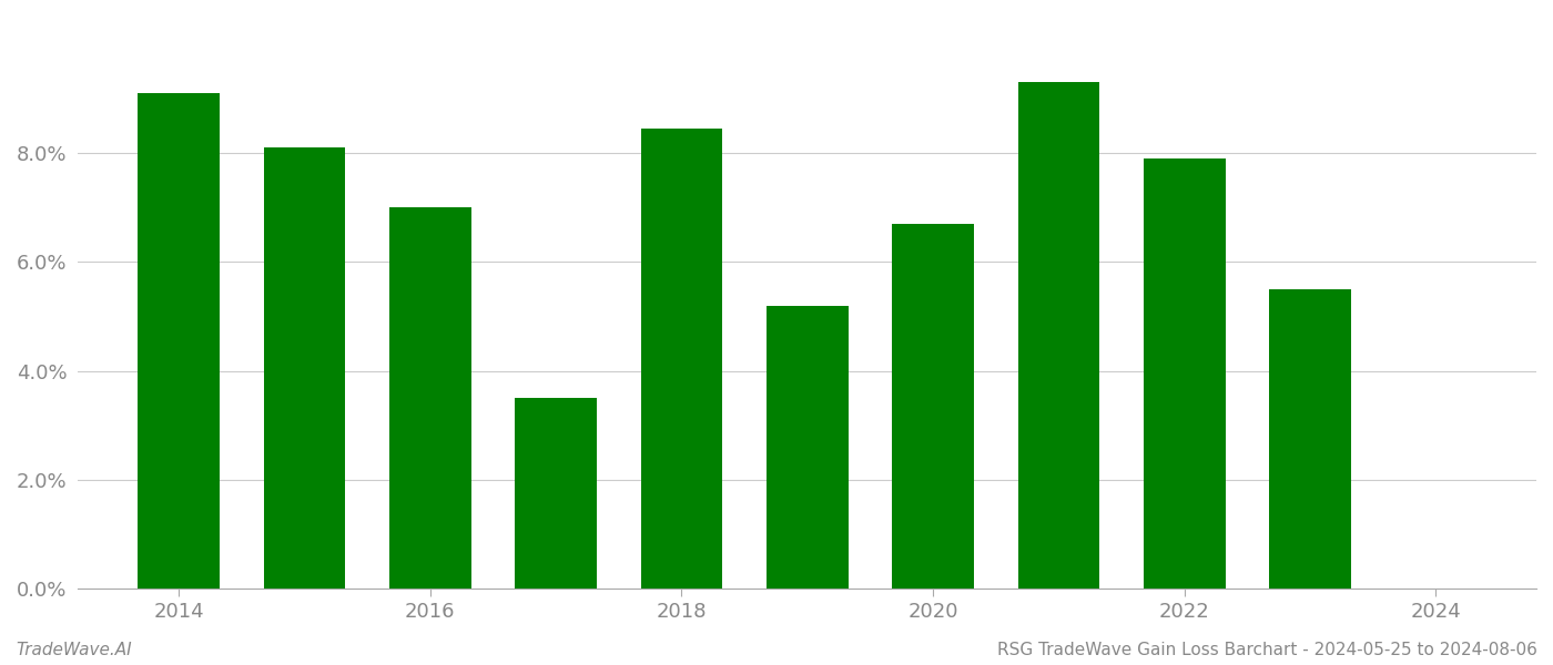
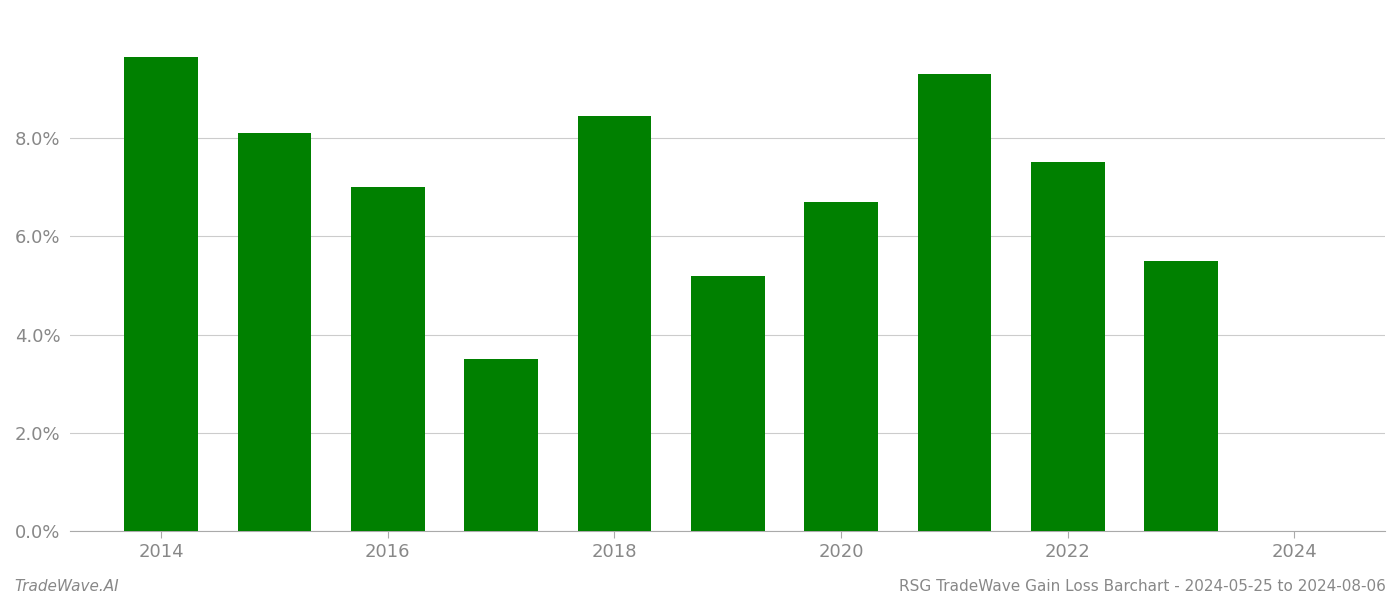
2014: 9.10% -> 9.65%
2022: 7.90% -> 7.50%
